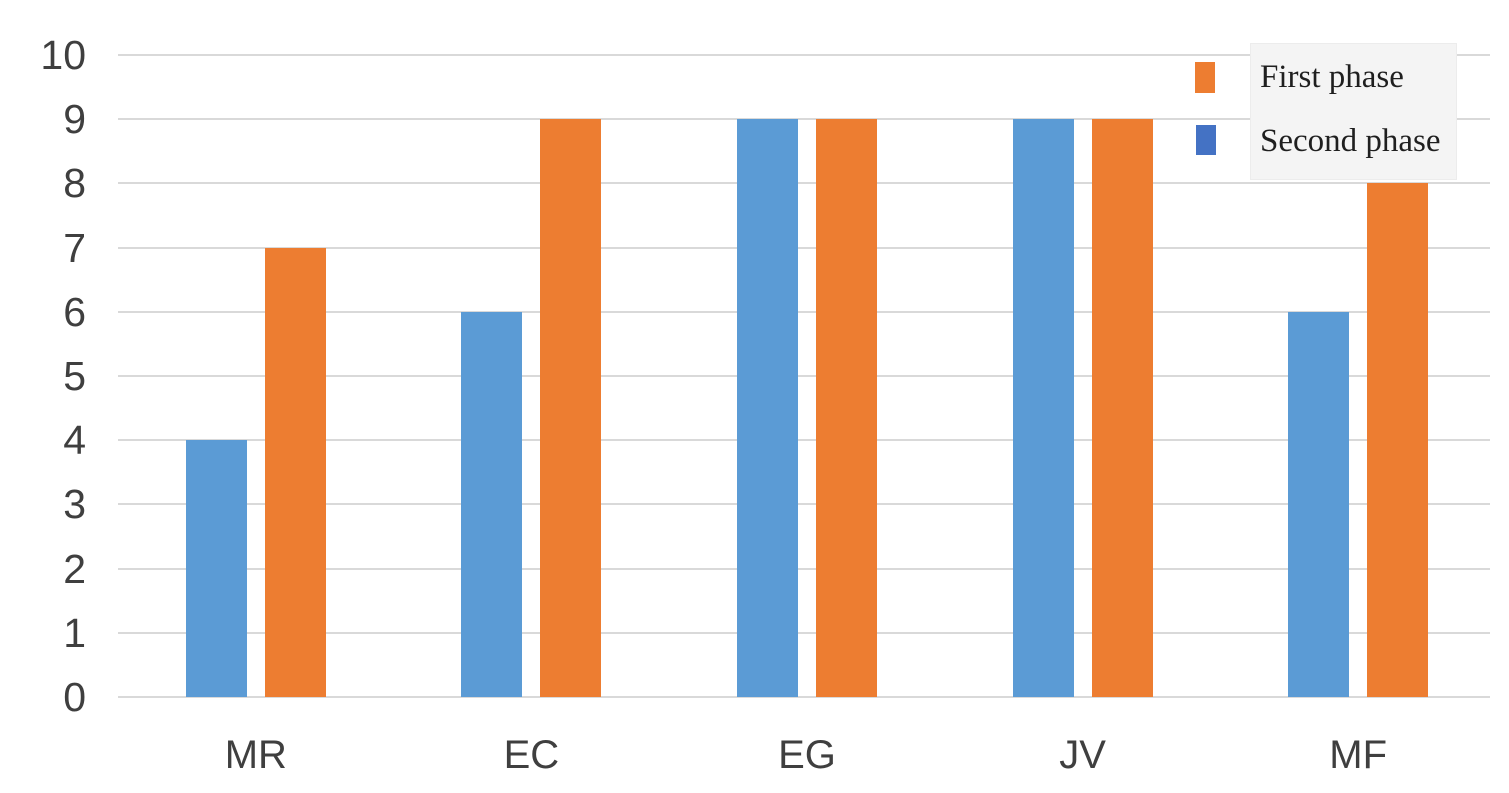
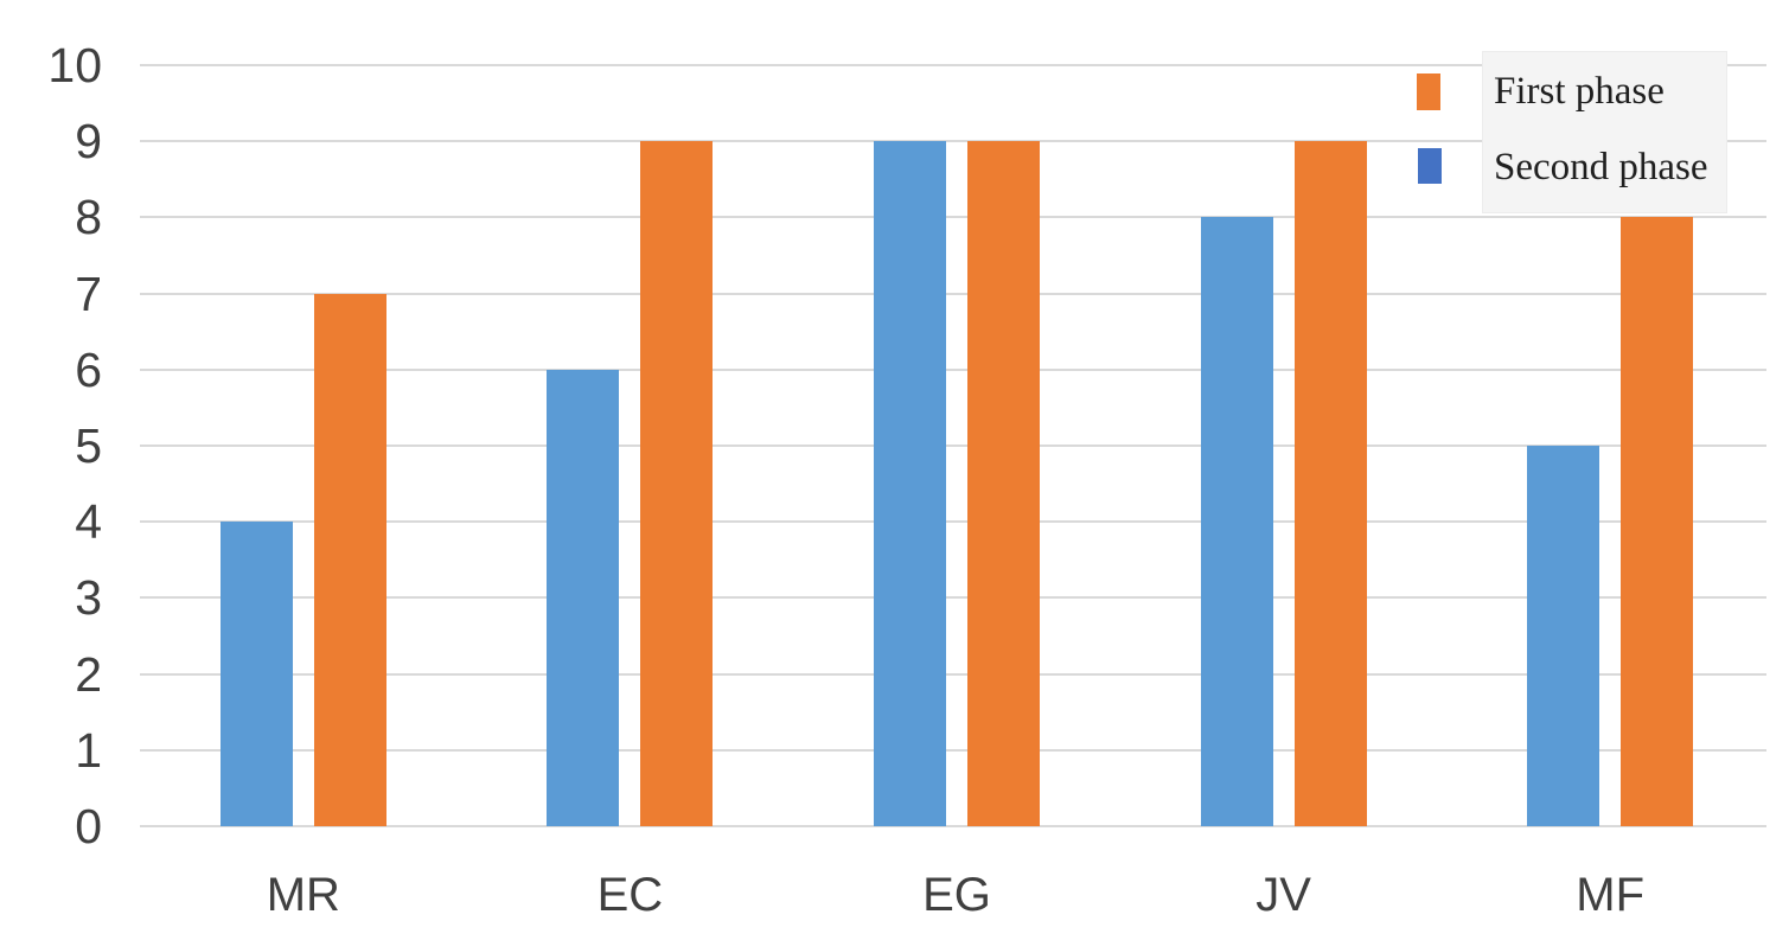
Second phase/JV: 9 -> 8
Second phase/MF: 6 -> 5
